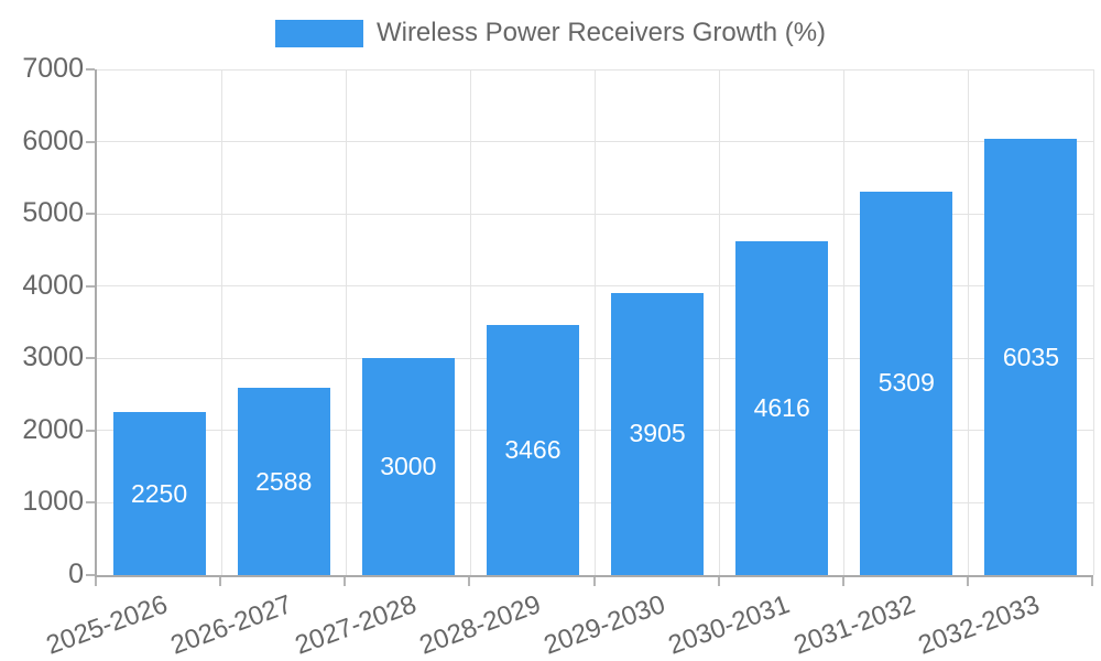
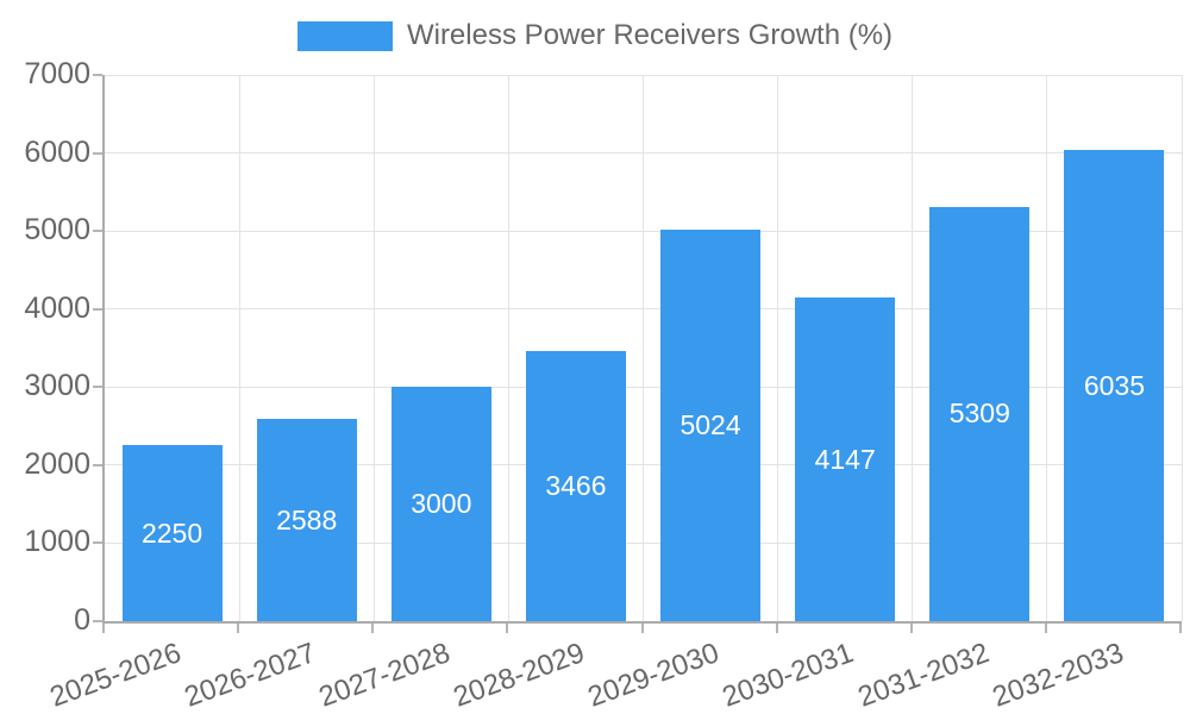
2029-2030: 3905 -> 5024
2030-2031: 4616 -> 4147
